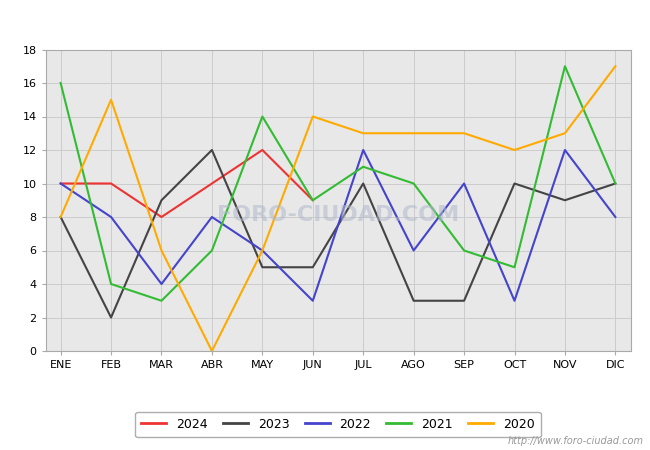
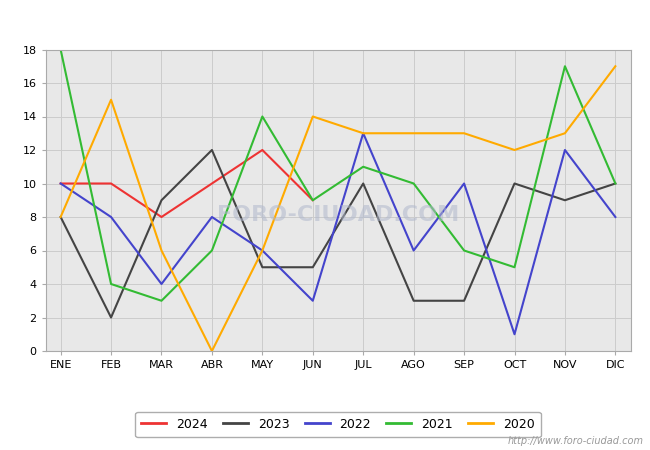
2021/ENE: 16 -> 18
2022/JUL: 12 -> 13
2022/OCT: 3 -> 1
